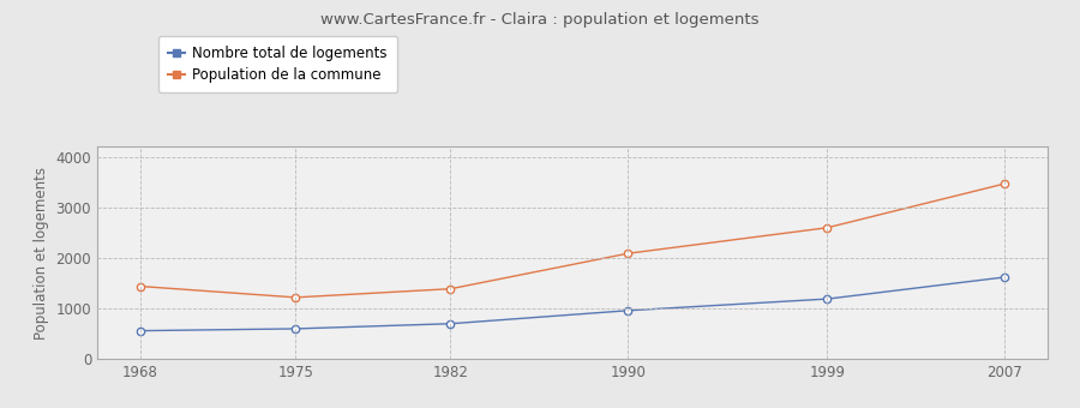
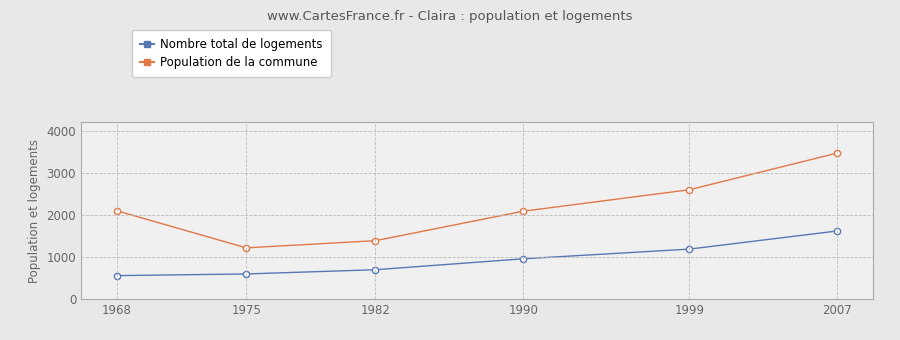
Population de la commune/1968: 1440 -> 2100
